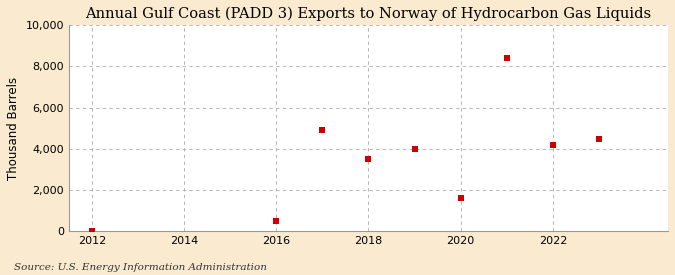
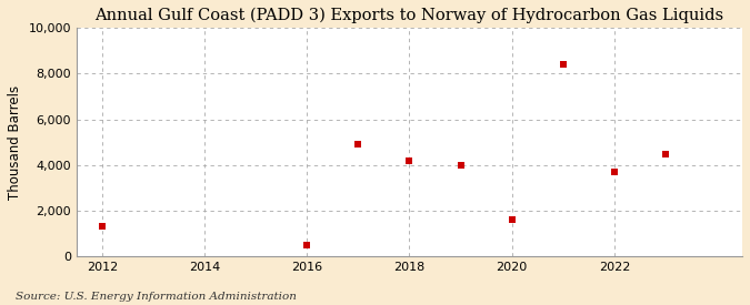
2012: 10 -> 1,300
2018: 3,500 -> 4,200
2022: 4,200 -> 3,700
